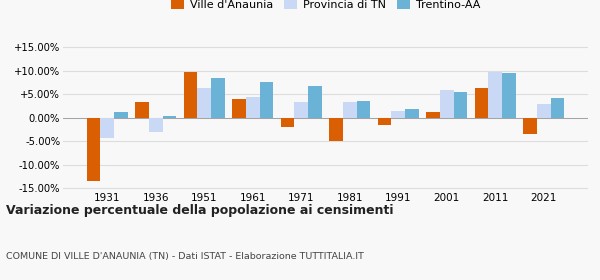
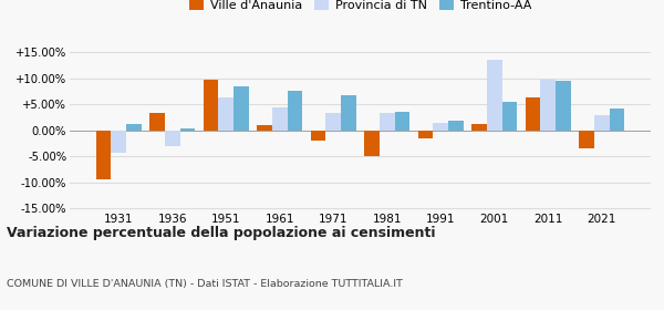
Ville d'Anaunia/1931: -13.6% -> -9.5%
Ville d'Anaunia/1961: 4.0% -> 1.0%
Provincia di TN/2001: 5.9% -> 13.5%
